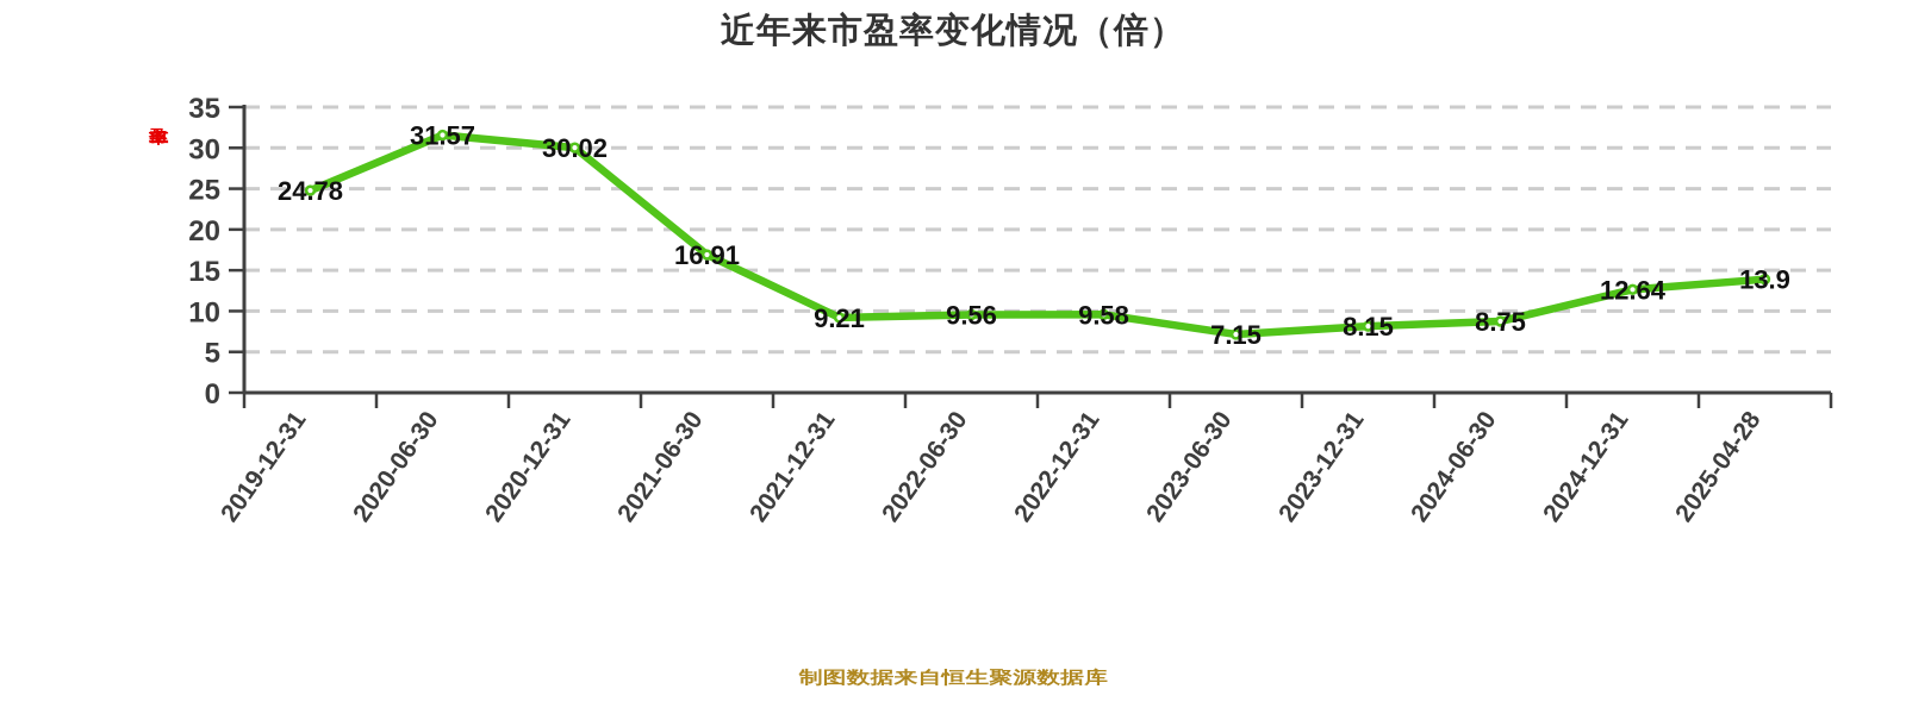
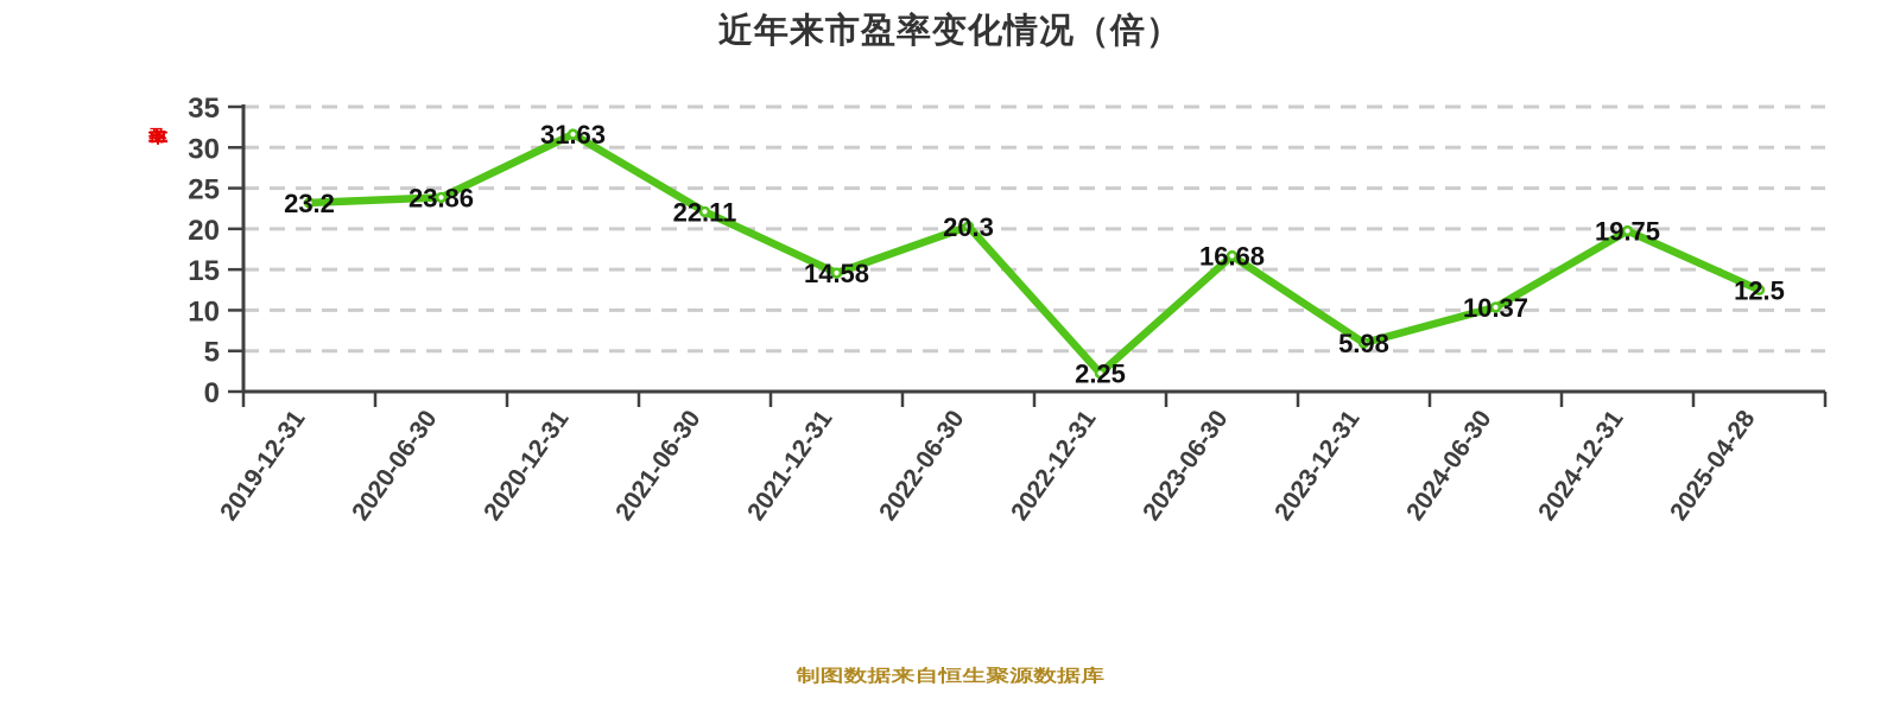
2019-12-31: 24.78 -> 23.2
2020-06-30: 31.57 -> 23.86
2020-12-31: 30.02 -> 31.63
2021-06-30: 16.91 -> 22.11
2021-12-31: 9.21 -> 14.58
2022-06-30: 9.56 -> 20.3
2022-12-31: 9.58 -> 2.25
2023-06-30: 7.15 -> 16.68
2023-12-31: 8.15 -> 5.98
2024-06-30: 8.75 -> 10.37
2024-12-31: 12.64 -> 19.75
2025-04-28: 13.9 -> 12.5
